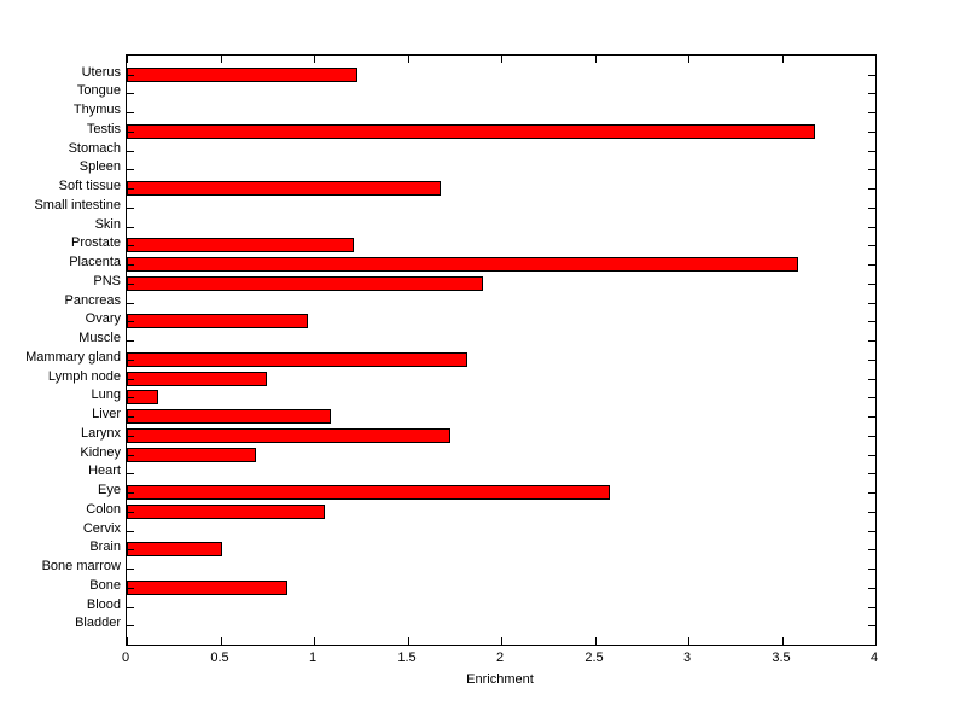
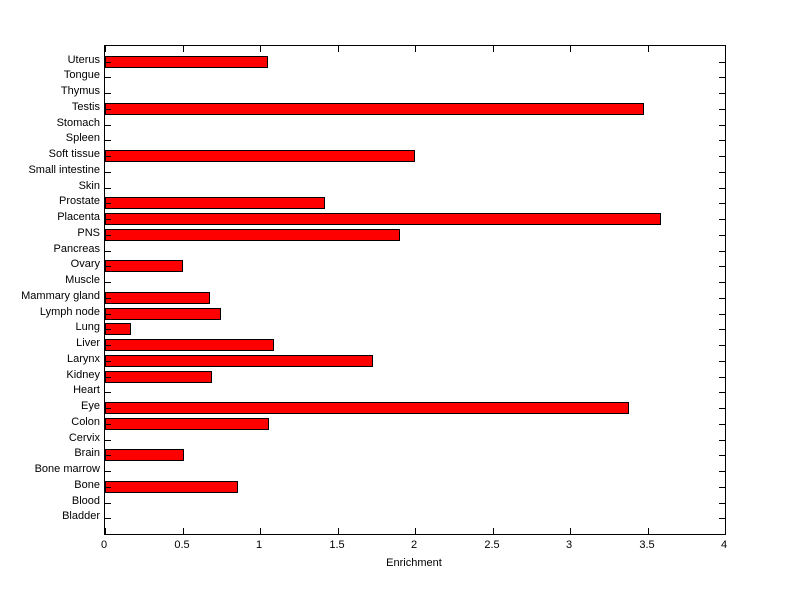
Uterus: 1.23 -> 1.05
Testis: 3.68 -> 3.48
Soft tissue: 1.68 -> 2.00
Prostate: 1.21 -> 1.42
Ovary: 0.97 -> 0.50
Mammary gland: 1.82 -> 0.68
Eye: 2.58 -> 3.38
